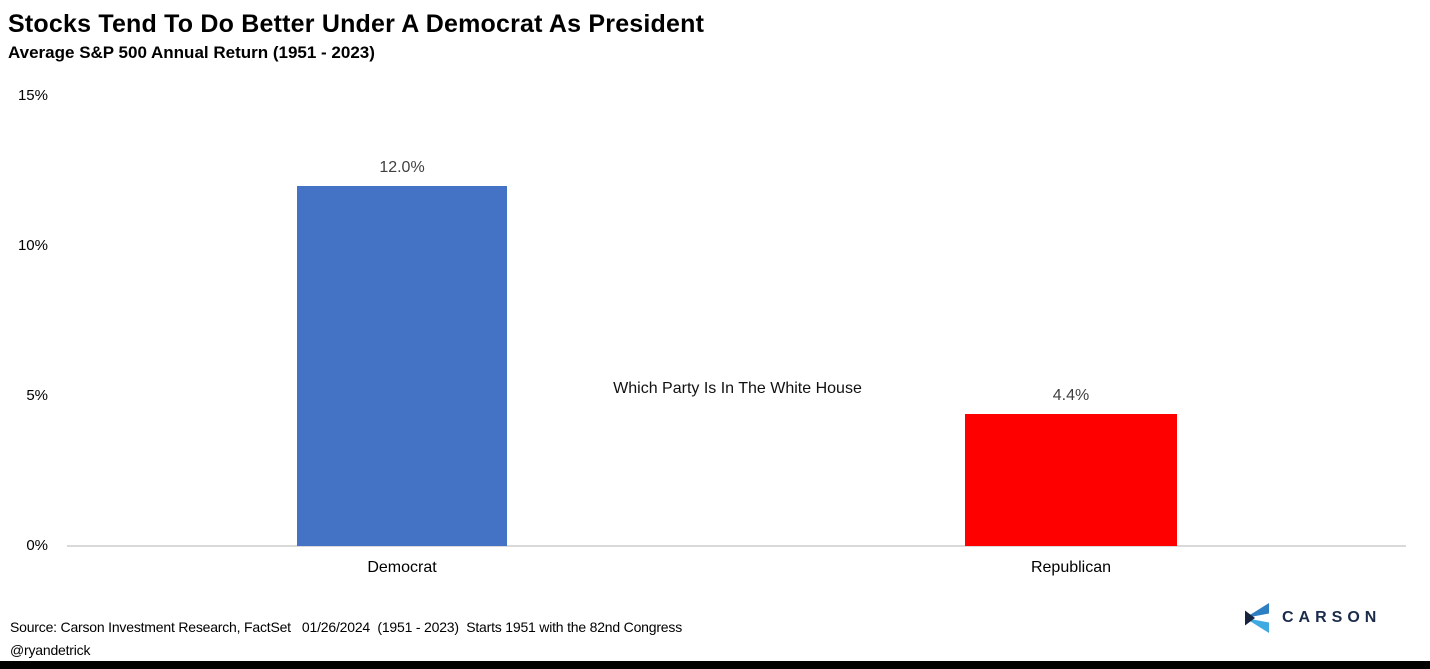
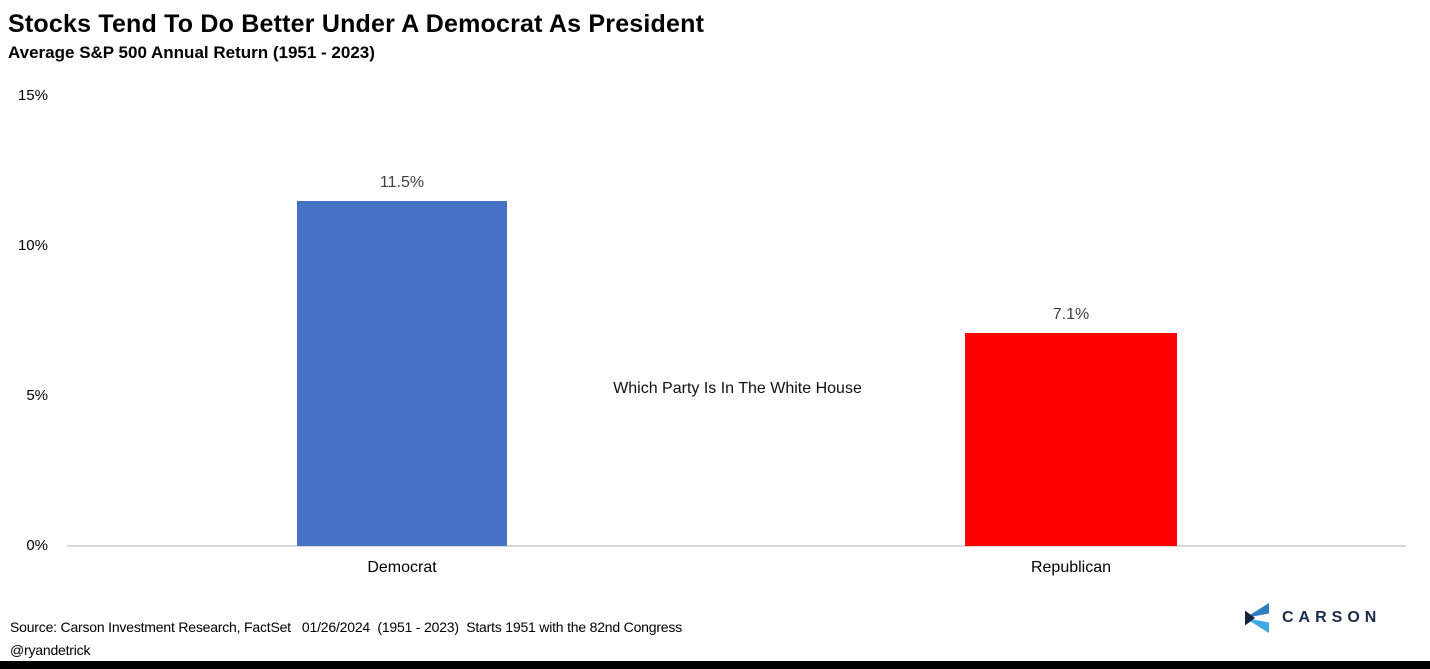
Democrat: 12.0% -> 11.5%
Republican: 4.4% -> 7.1%
